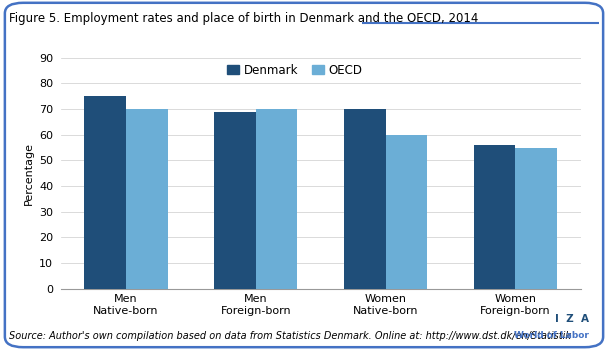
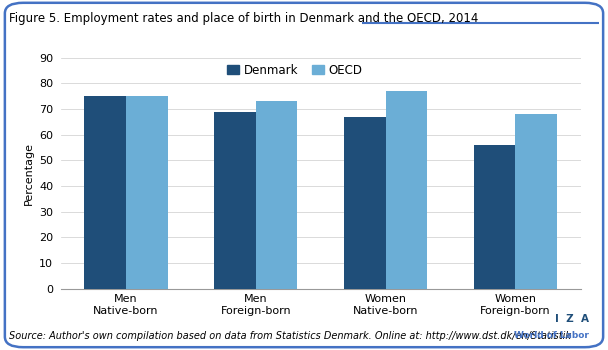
OECD/Men Native-born: 70 -> 75
OECD/Men Foreign-born: 70 -> 73
Denmark/Women Native-born: 70 -> 67
OECD/Women Native-born: 60 -> 77
OECD/Women Foreign-born: 55 -> 68
